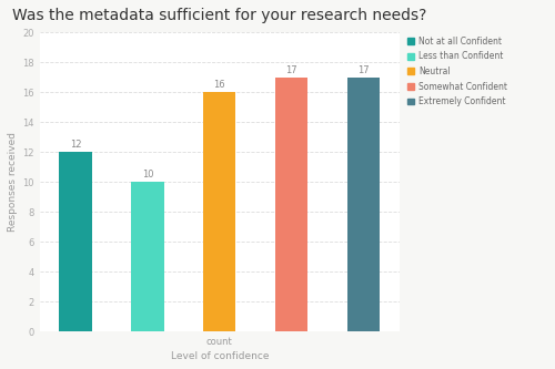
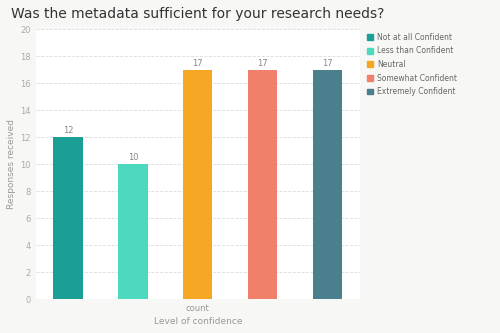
count: 16 -> 17
